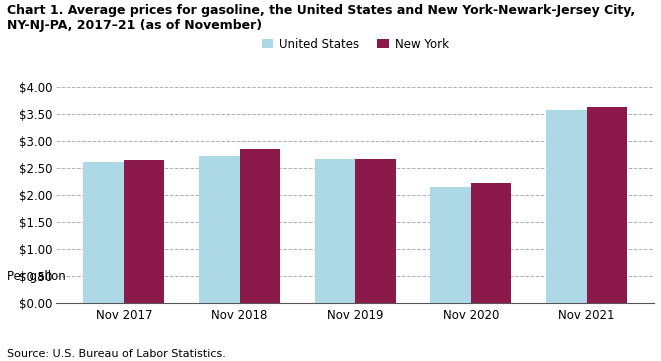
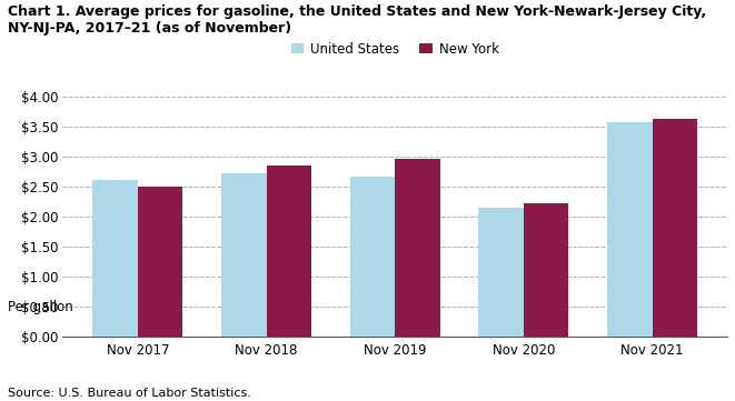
New York/Nov 2017: $2.65 -> $2.50
New York/Nov 2019: $2.67 -> $2.96
